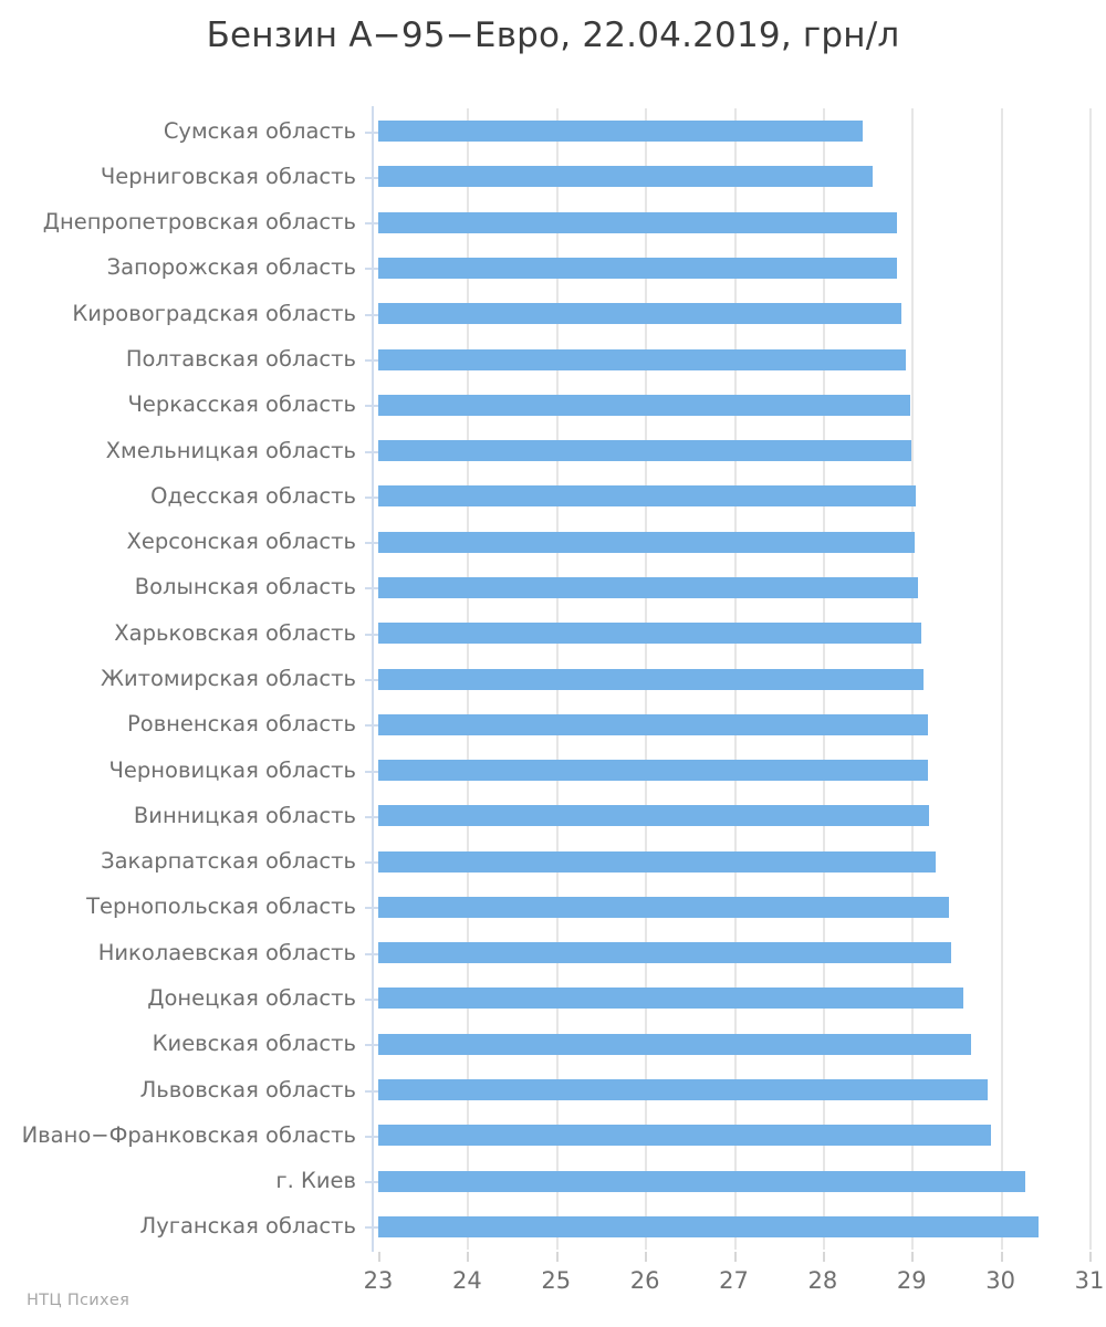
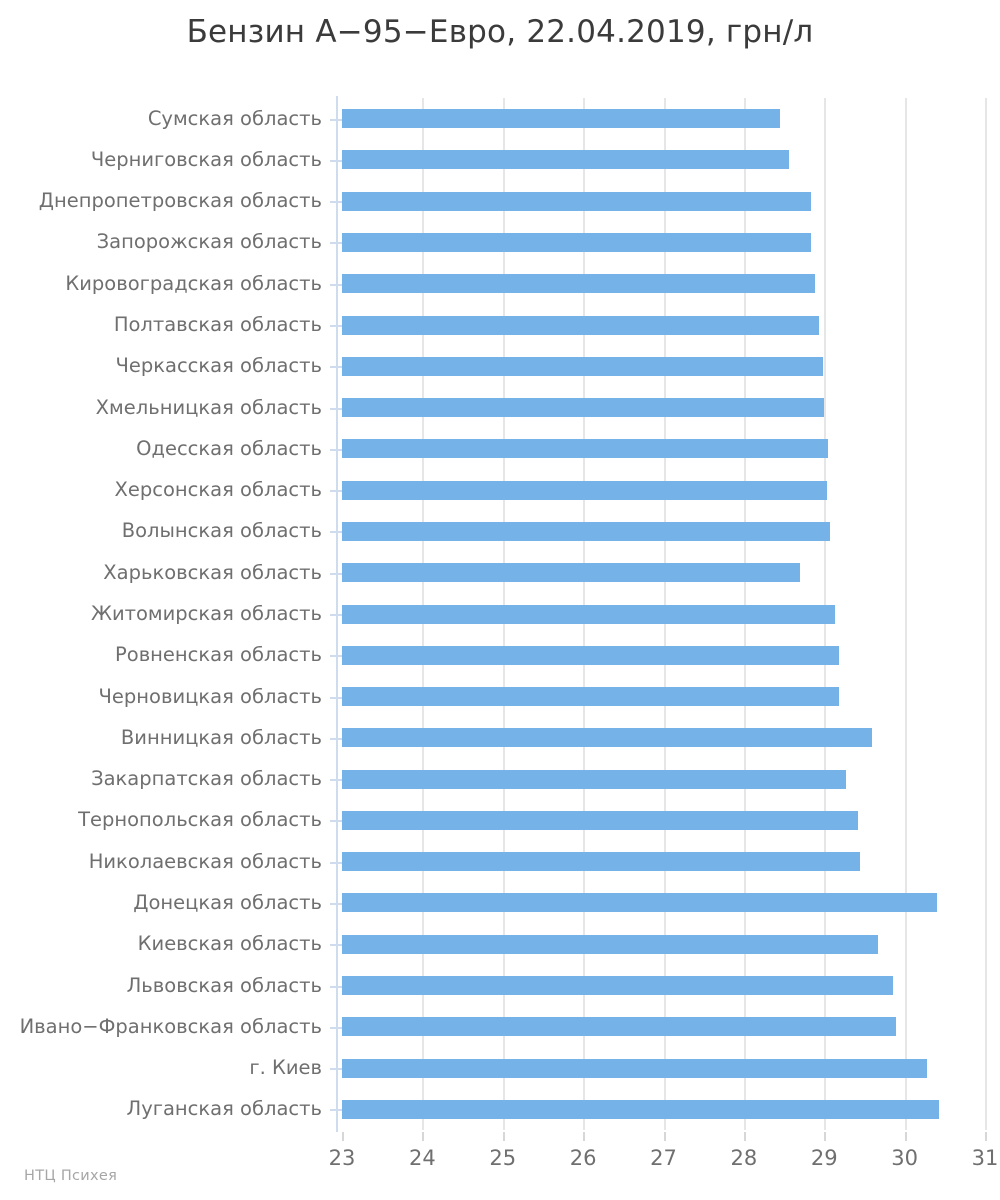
Харьковская область: 29.1 -> 28.7
Винницкая область: 29.2 -> 29.6
Донецкая область: 29.6 -> 30.4
